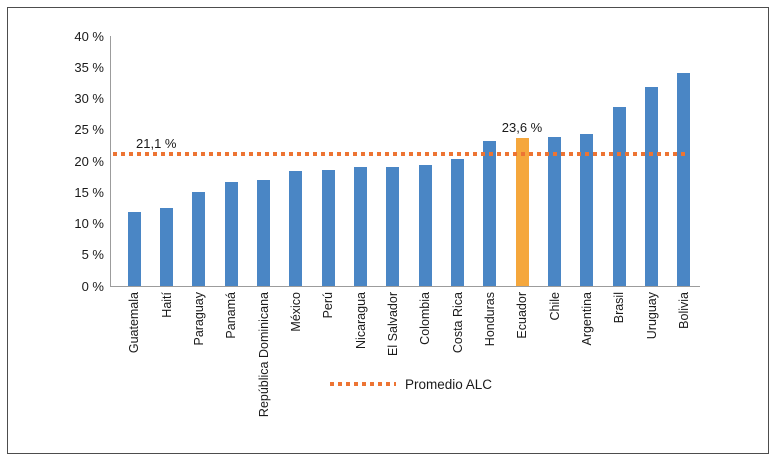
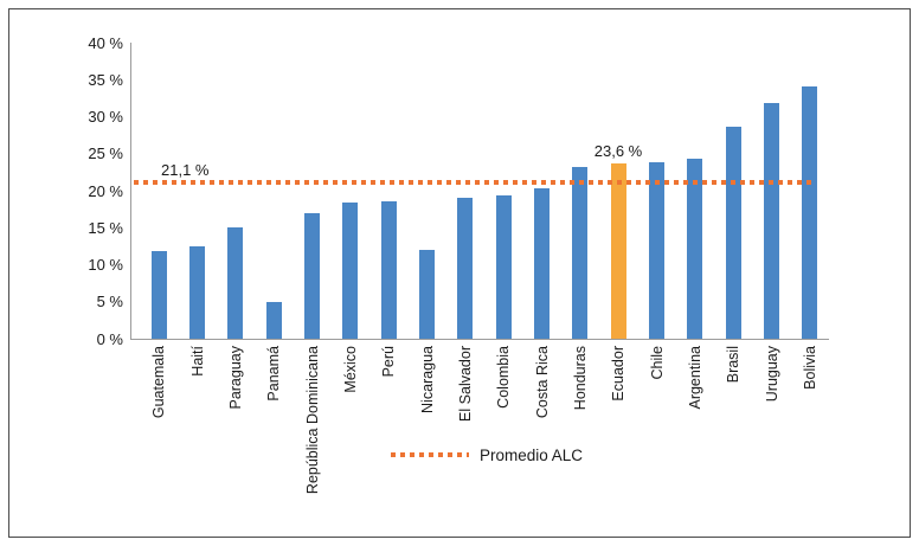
Panamá: 17% -> 5%
Nicaragua: 19% -> 12%
